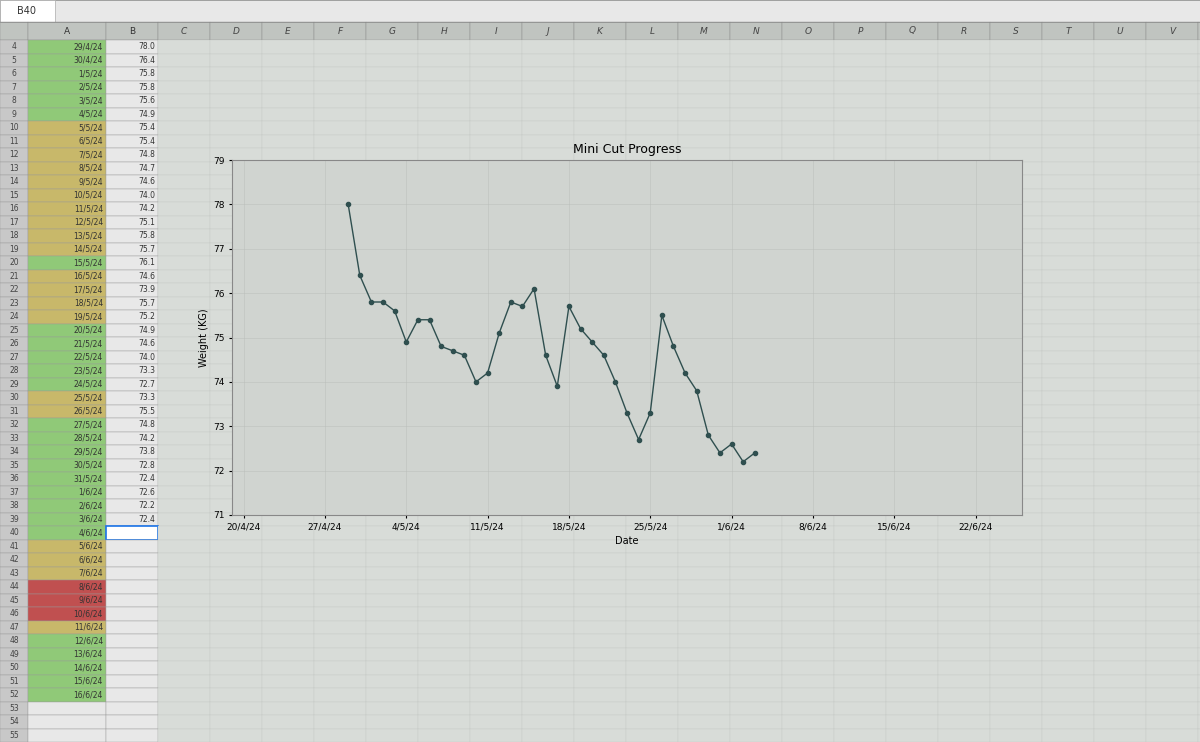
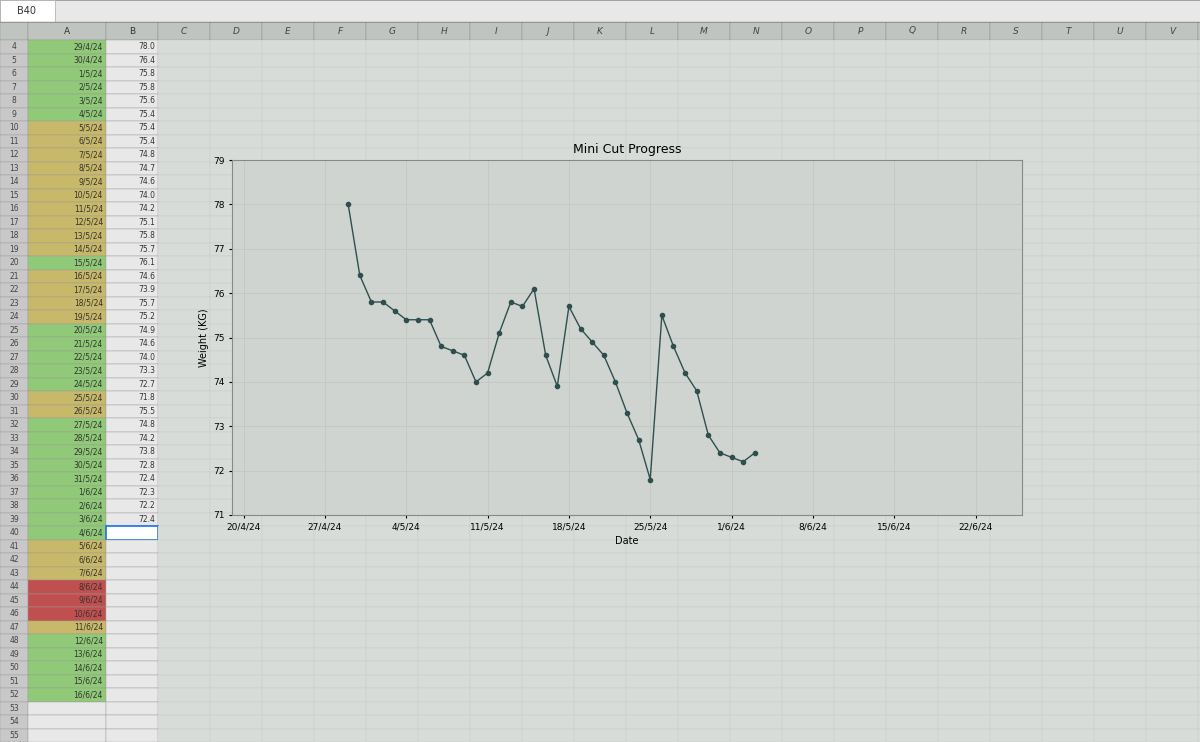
4/5/24: 74.9 -> 75.4
25/5/24: 73.3 -> 71.8
1/6/24: 72.6 -> 72.3
